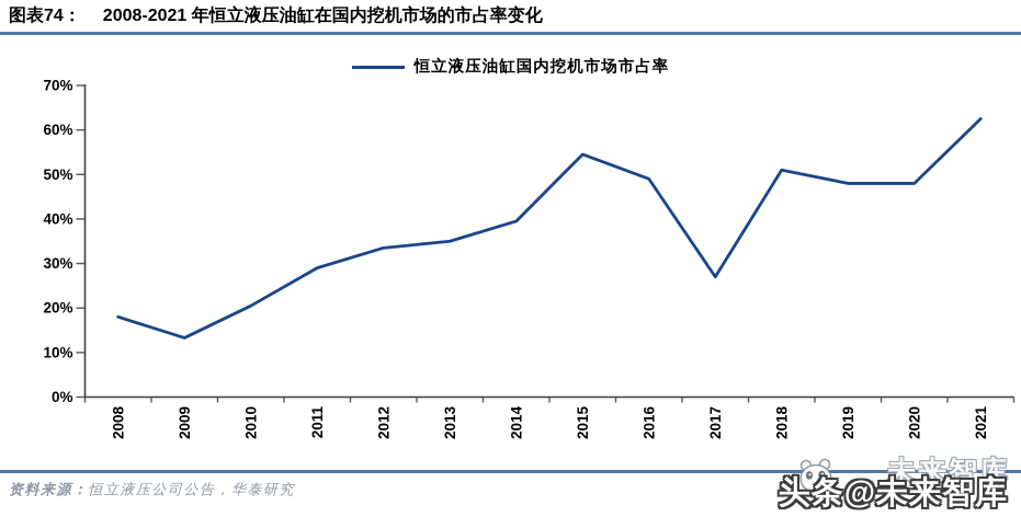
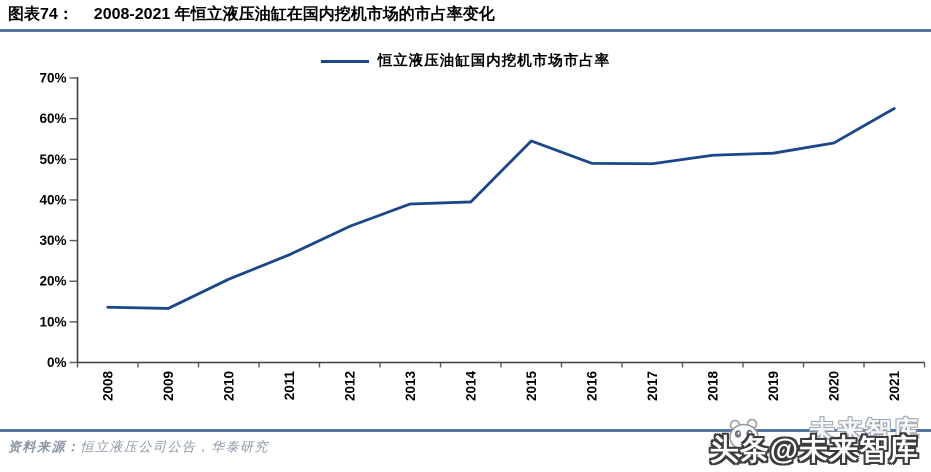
2008: 18% -> 14%
2011: 29% -> 26%
2013: 35% -> 39%
2017: 27% -> 49%
2019: 48% -> 52%
2020: 48% -> 54%
